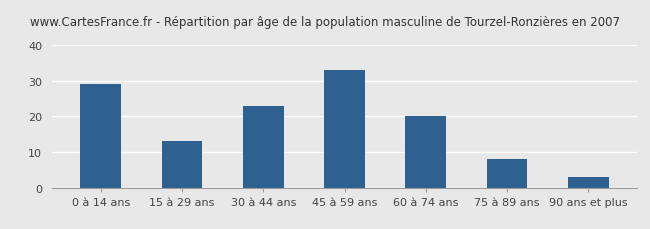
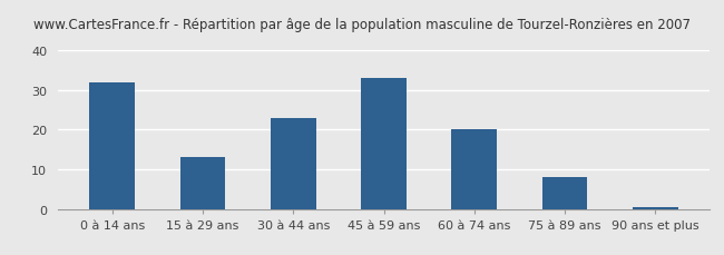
0 à 14 ans: 29.0 -> 32.0
90 ans et plus: 3.0 -> 0.4
